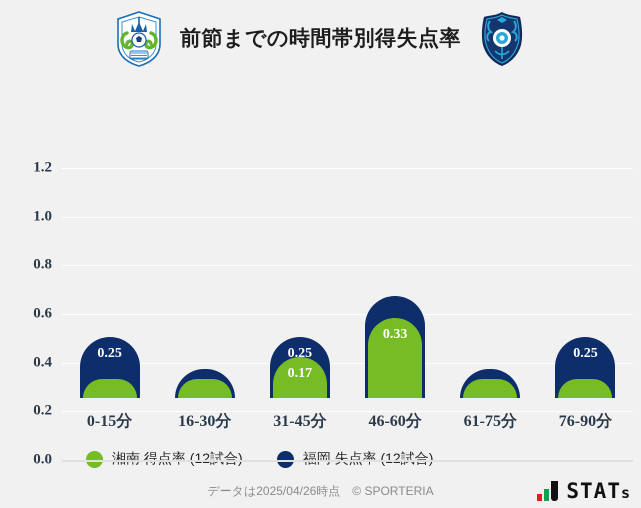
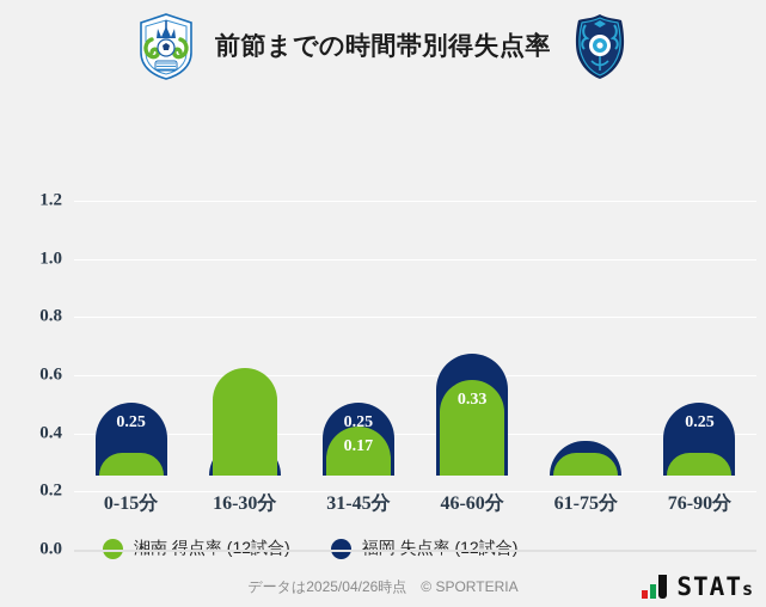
湘南 得点率 (12試合)/16-30分: 0.08 -> 0.37
